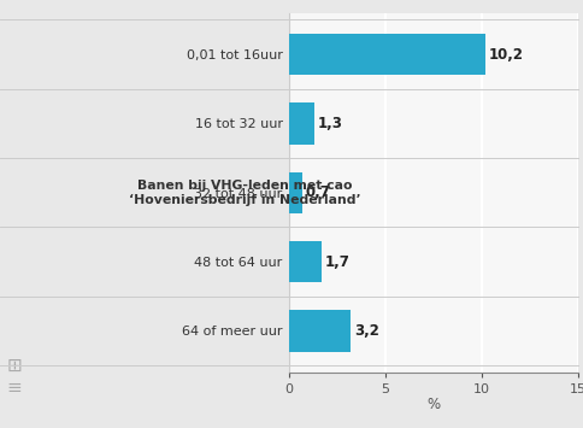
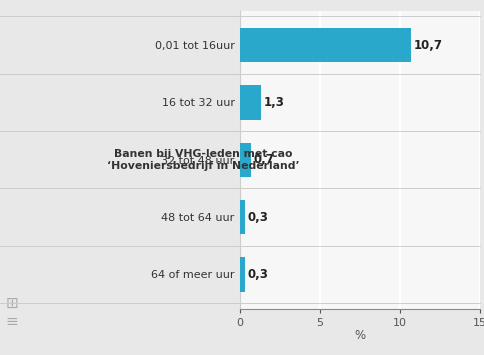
0,01 tot 16uur: 10,2 -> 10,7
48 tot 64 uur: 1,7 -> 0,3
64 of meer uur: 3,2 -> 0,3
